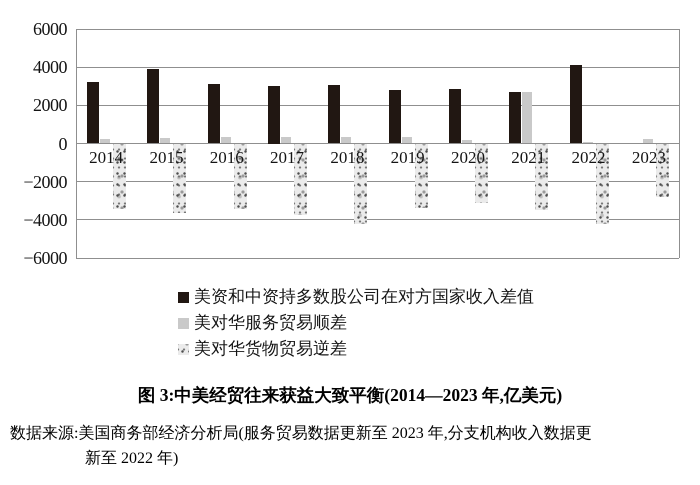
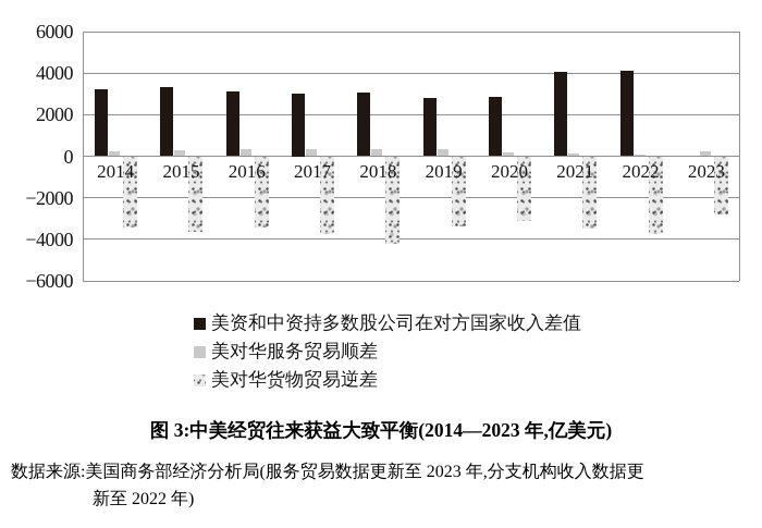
美资和中资持多数股公司在对方国家收入差值/2015: 3900 -> 3400
美资和中资持多数股公司在对方国家收入差值/2021: 2700 -> 4000
美对华服务贸易顺差/2021: 2700 -> 100
美对华货物贸易逆差/2022: -4200 -> -3800
